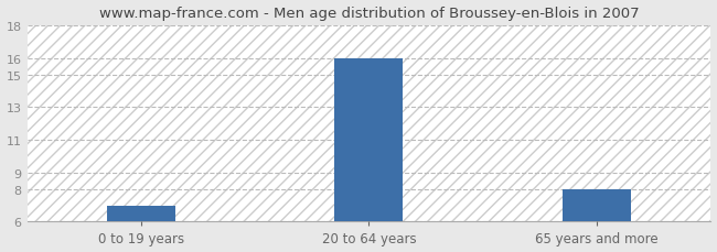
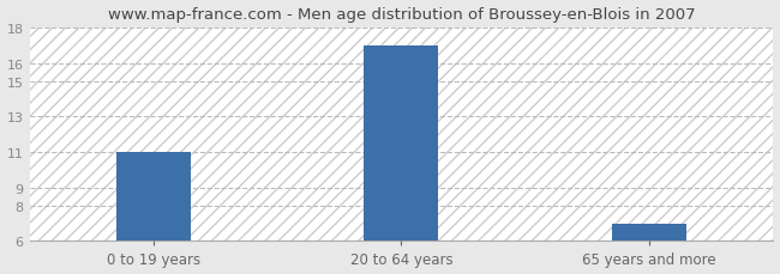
0 to 19 years: 7 -> 11
20 to 64 years: 16 -> 17
65 years and more: 8 -> 7
